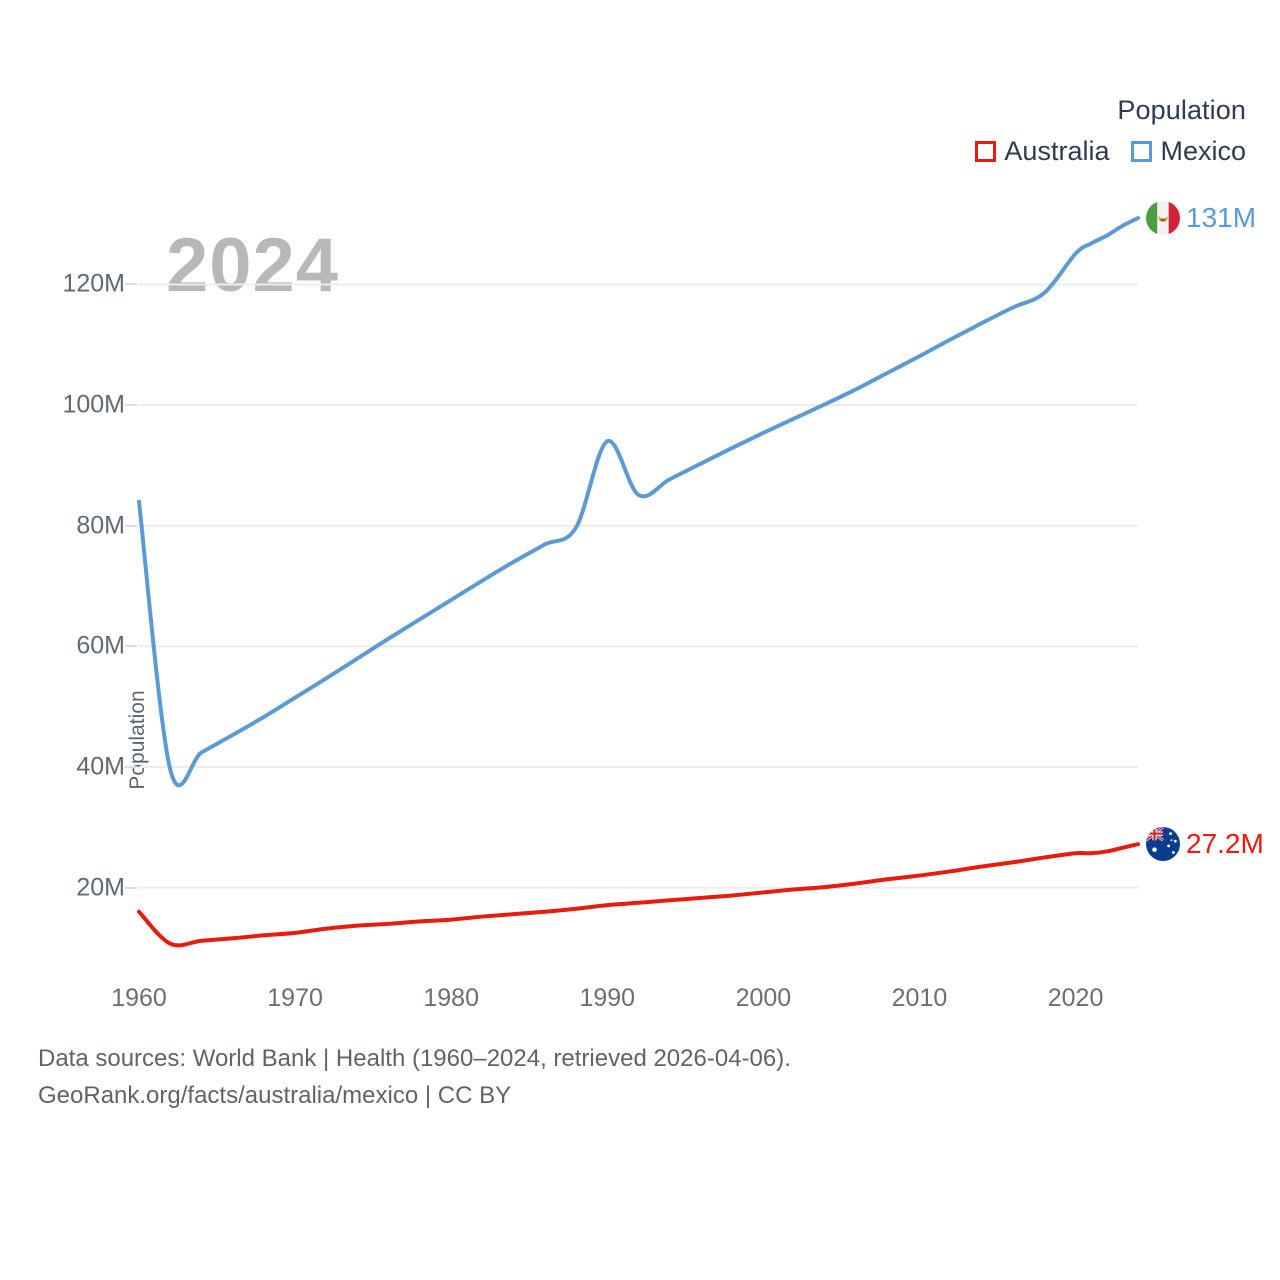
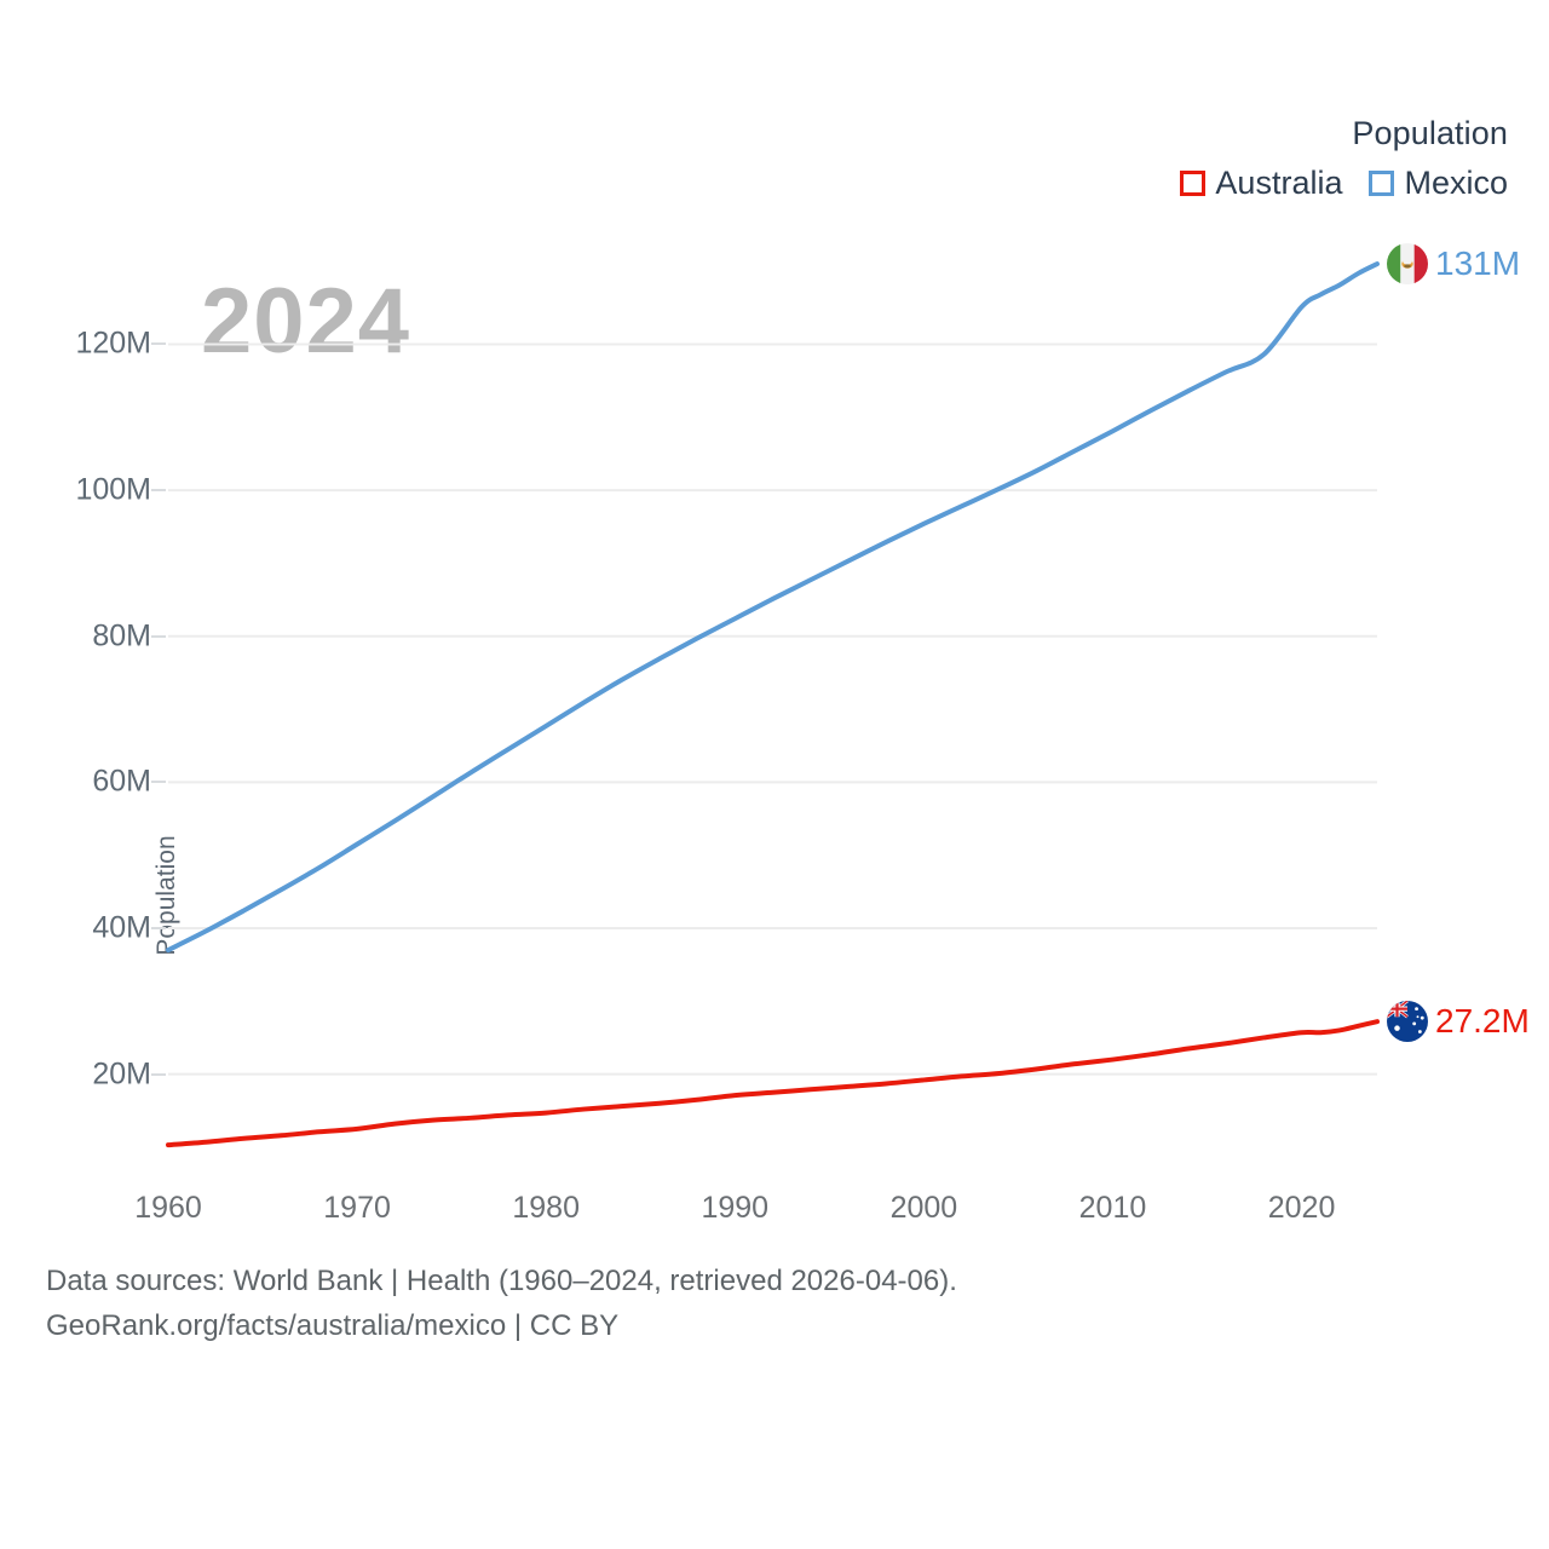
Mexico/1960: 84M -> 37M
Australia/1960: 16M -> 10M
Mexico/1990: 94M -> 82M
